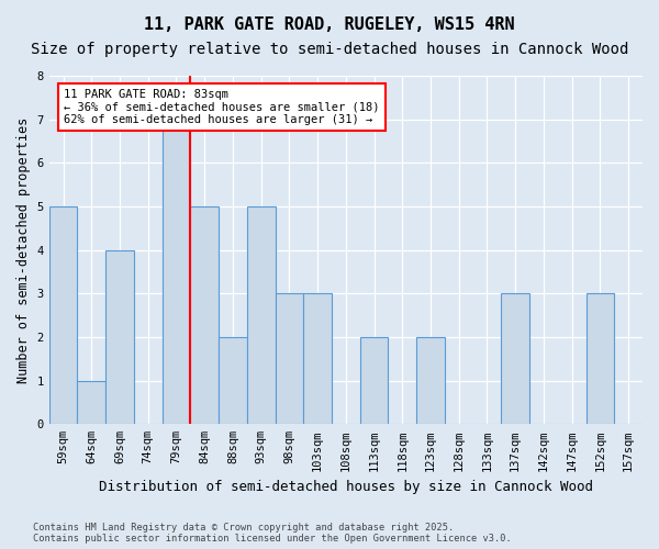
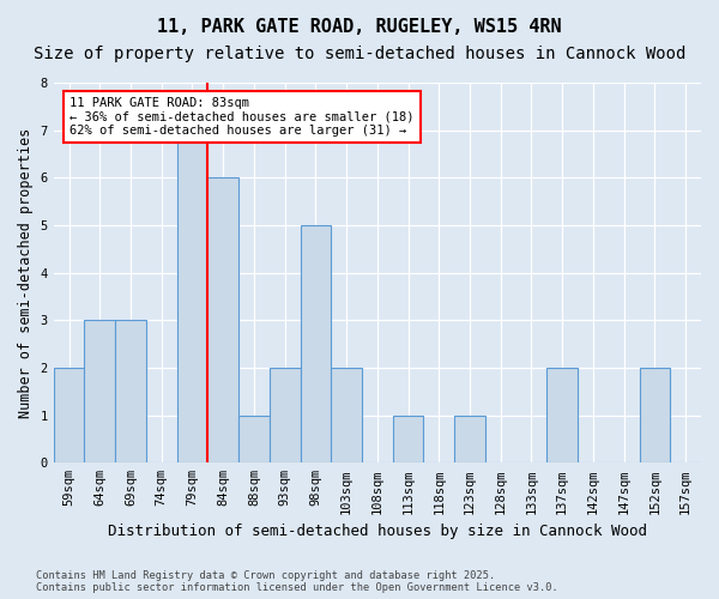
59sqm: 5 -> 2
64sqm: 1 -> 3
69sqm: 4 -> 3
84sqm: 5 -> 6
88sqm: 2 -> 1
93sqm: 5 -> 2
98sqm: 3 -> 5
103sqm: 3 -> 2
113sqm: 2 -> 1
123sqm: 2 -> 1
137sqm: 3 -> 2
152sqm: 3 -> 2
